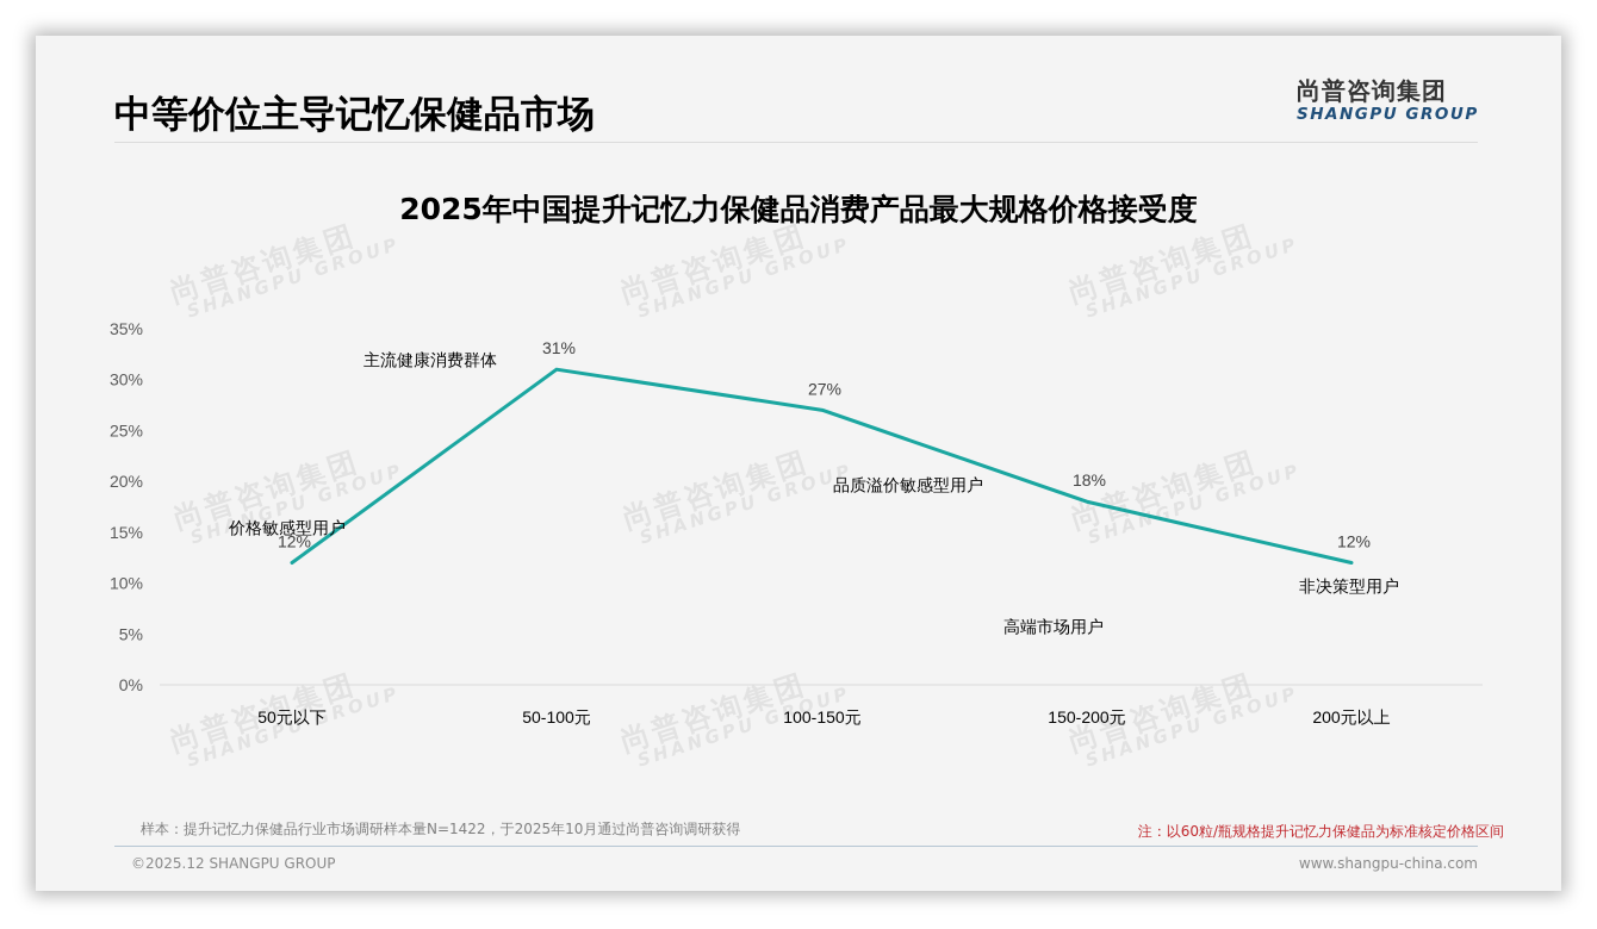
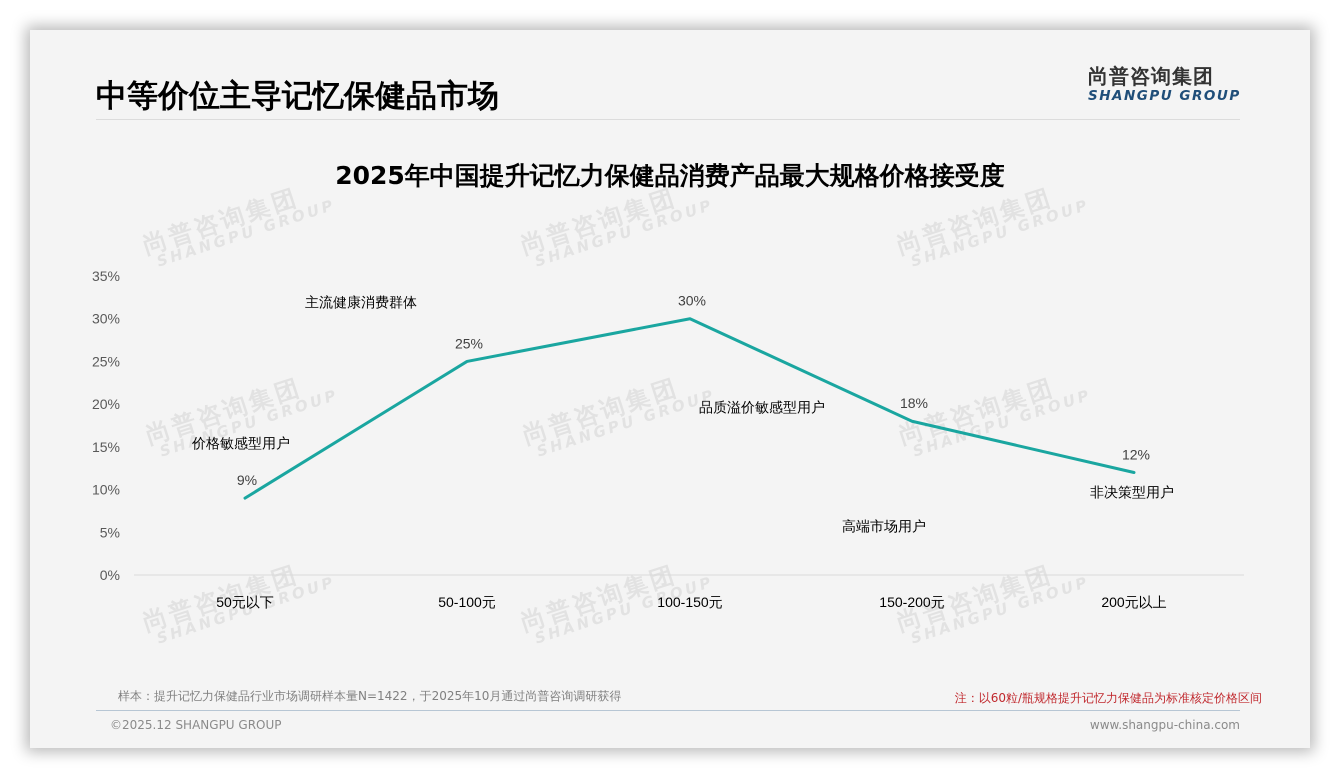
50元以下: 12% -> 9%
50-100元: 31% -> 25%
100-150元: 27% -> 30%
